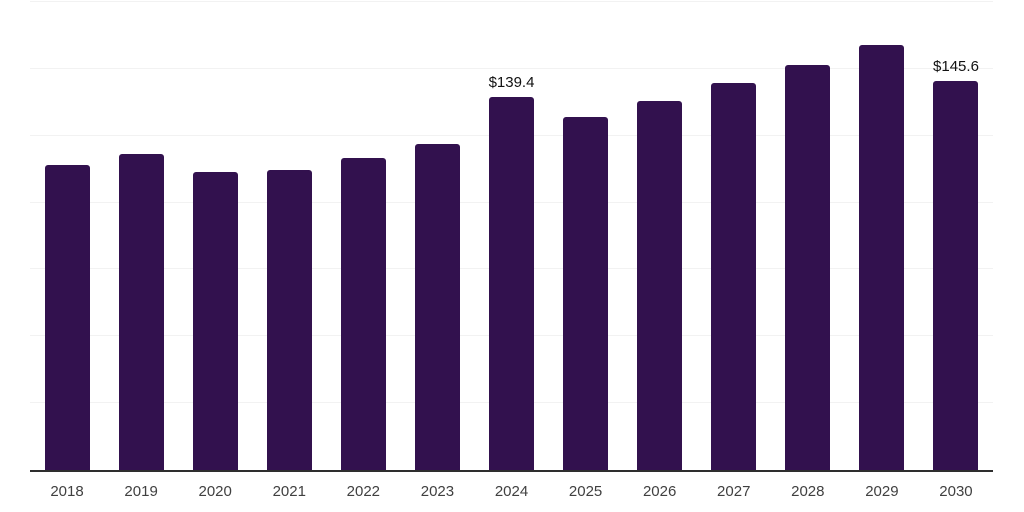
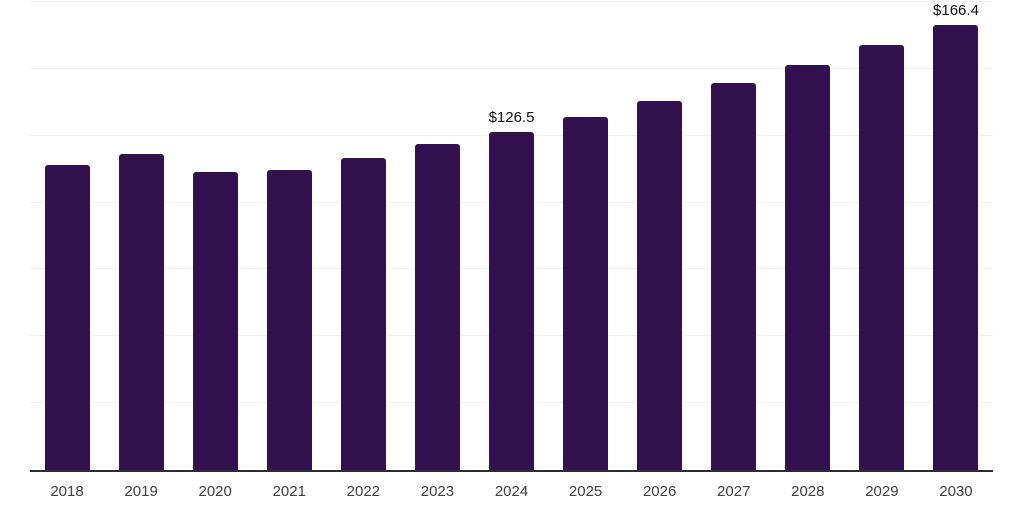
2024: $139.4 -> $126.5
2030: $145.6 -> $166.4
